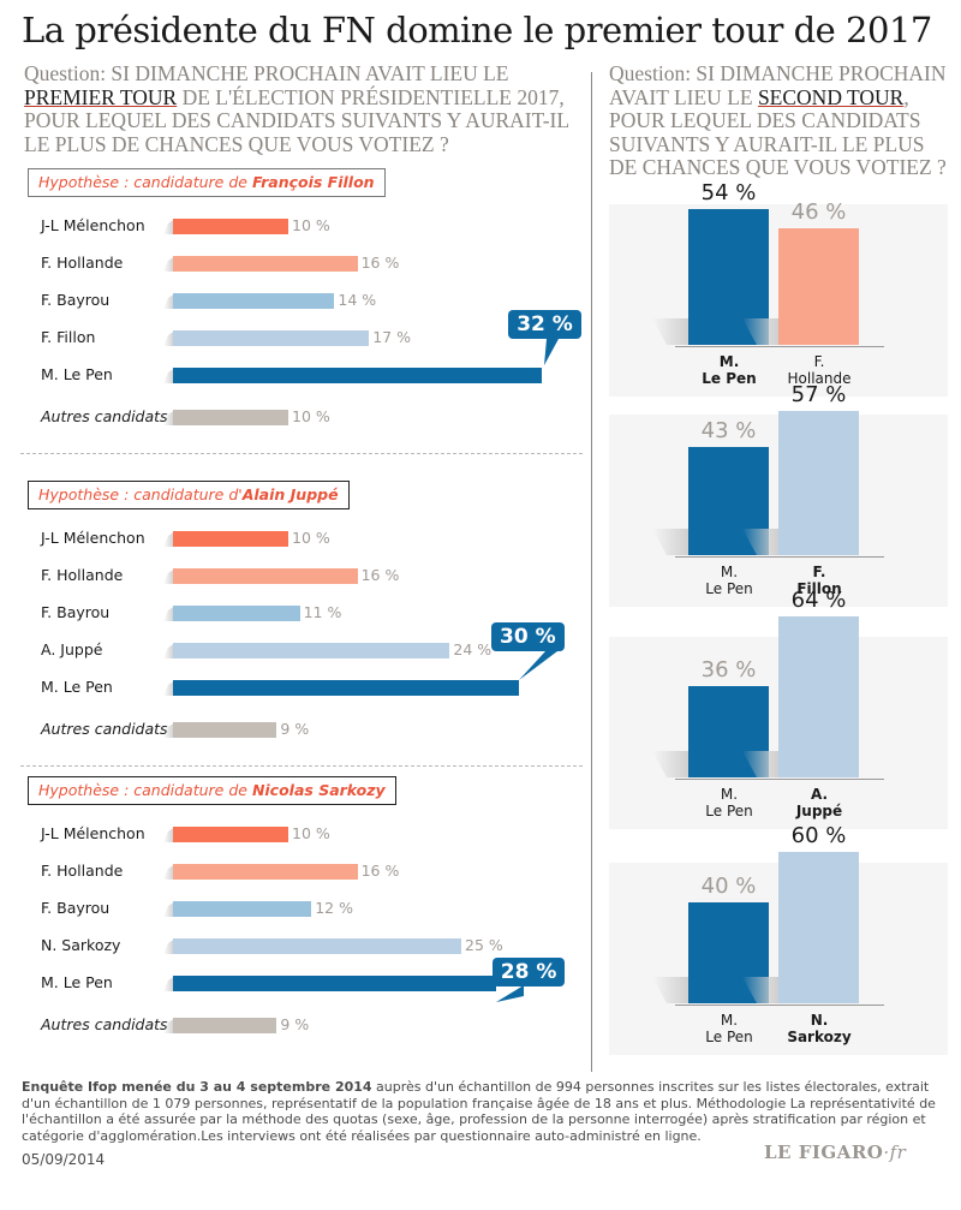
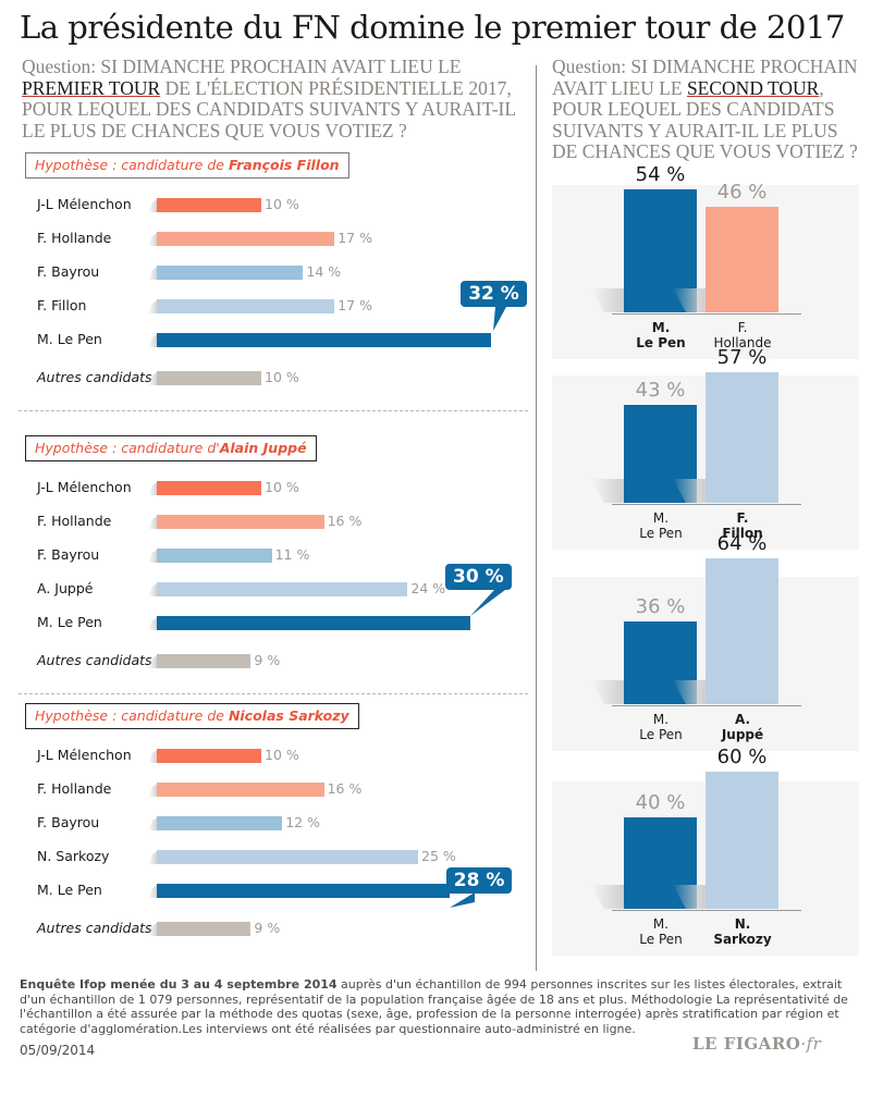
Hypothèse : candidature de François Fillon/F. Hollande: 16 -> 17
